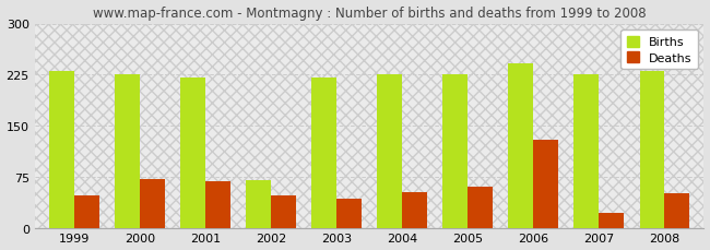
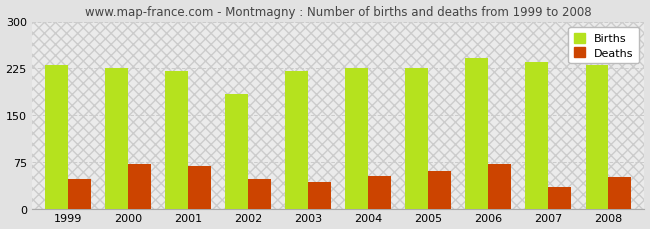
Births/2002: 70 -> 184
Deaths/2006: 130 -> 72
Births/2007: 226 -> 235
Deaths/2007: 22 -> 34
